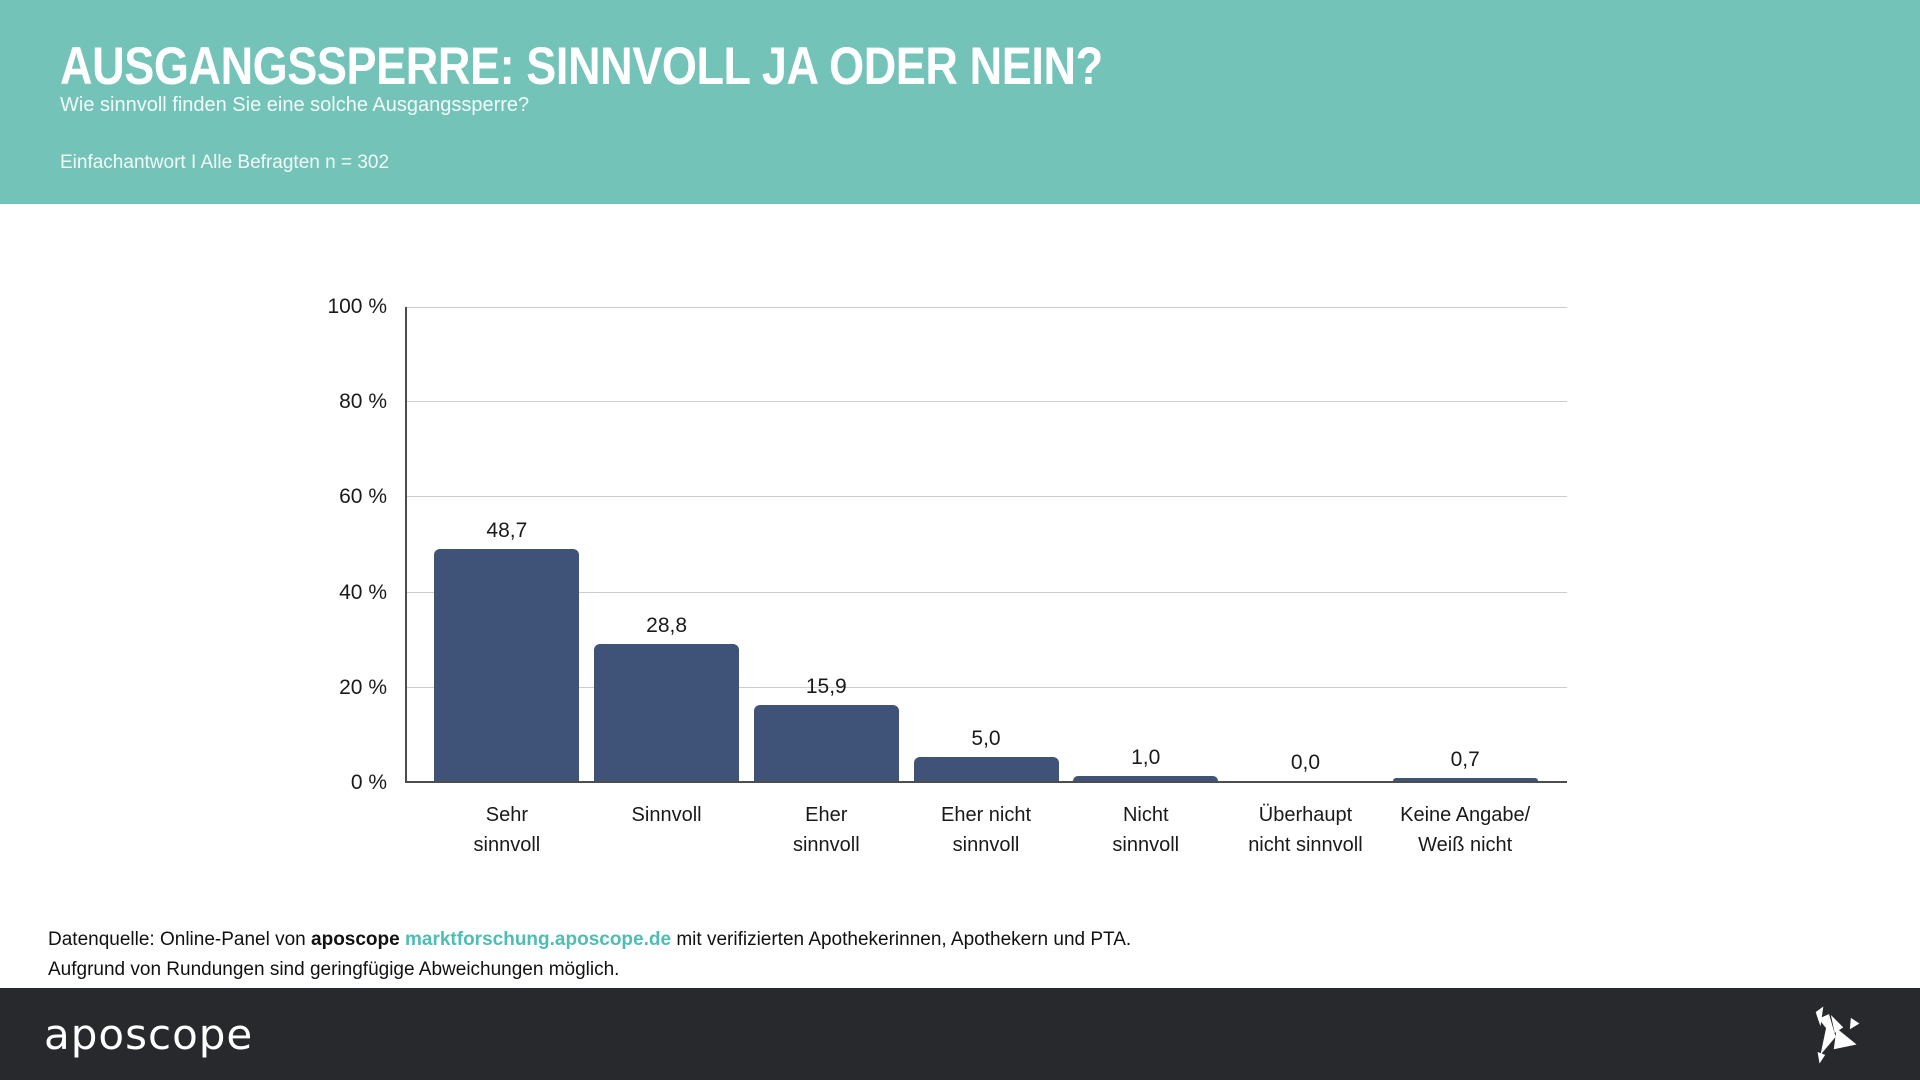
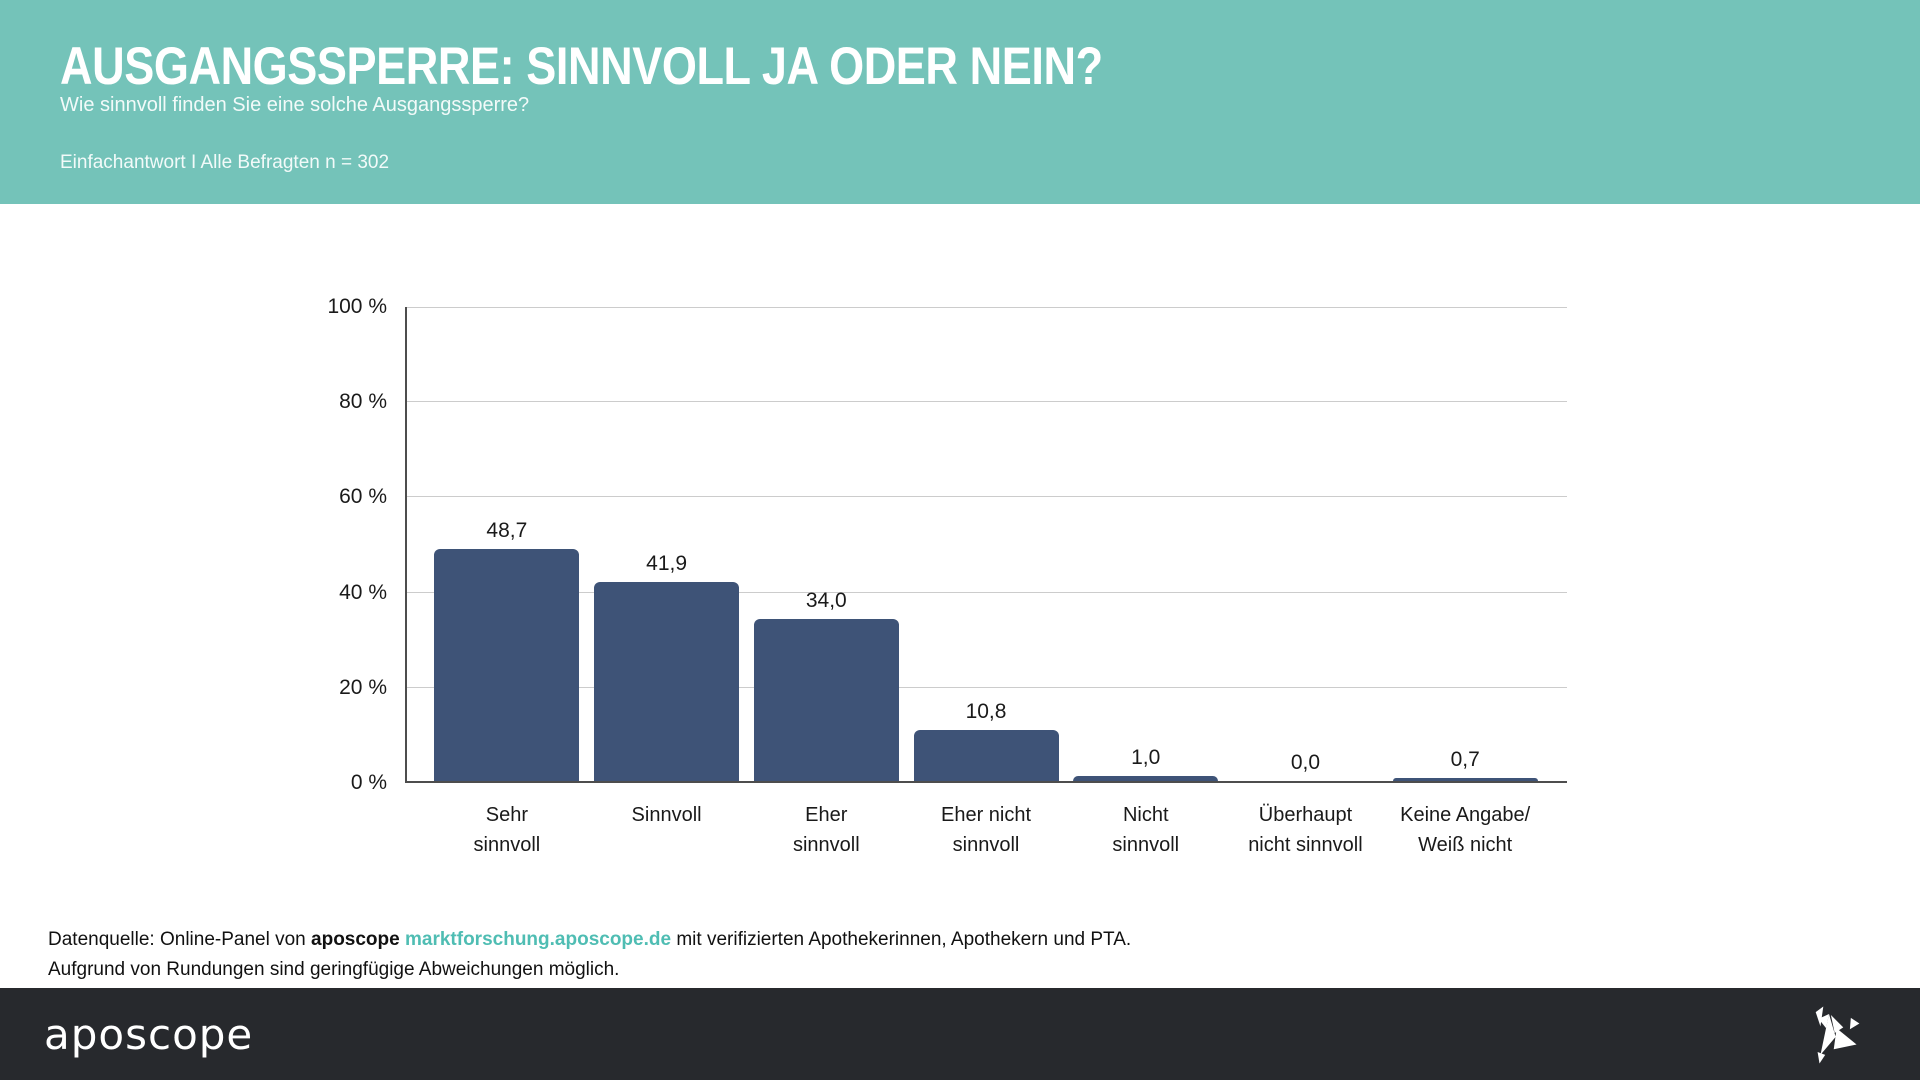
Sinnvoll: 28,8 -> 41,9
Eher sinnvoll: 15,9 -> 34,0
Eher nicht sinnvoll: 5,0 -> 10,8
